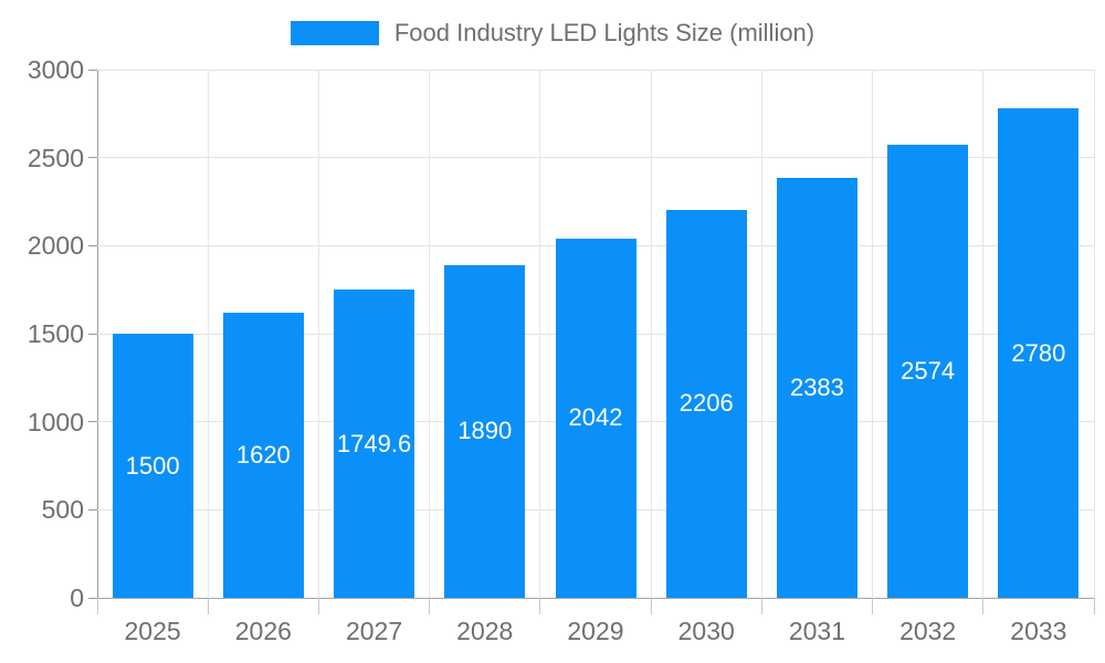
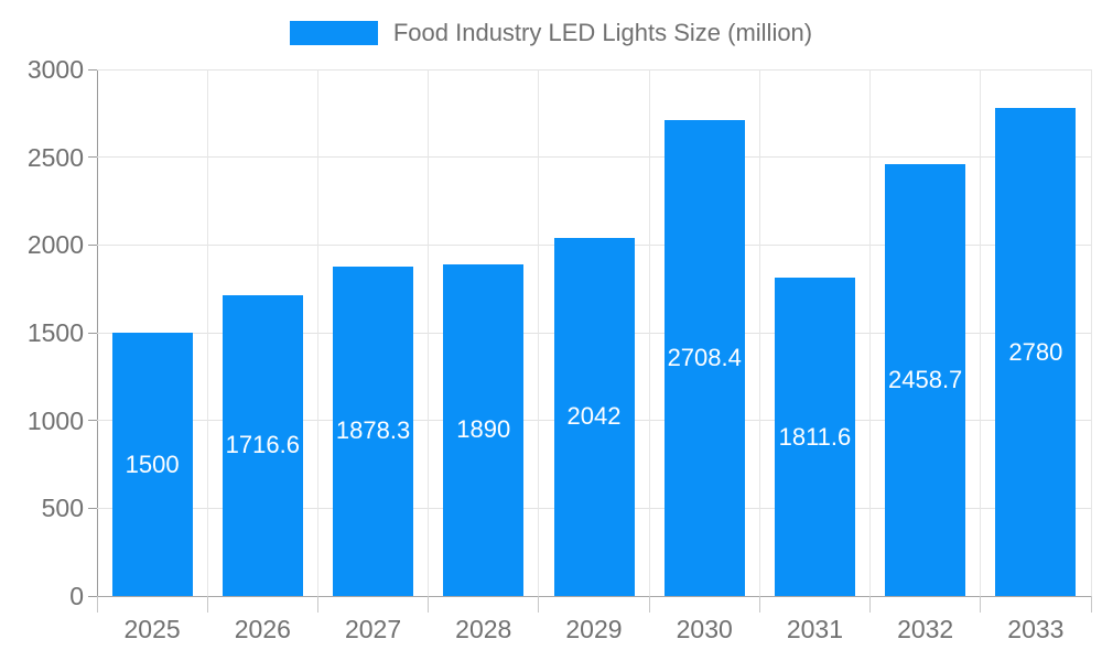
2026: 1620 -> 1716.6
2027: 1749.6 -> 1878.3
2030: 2206 -> 2708.4
2031: 2383 -> 1811.6
2032: 2574 -> 2458.7
